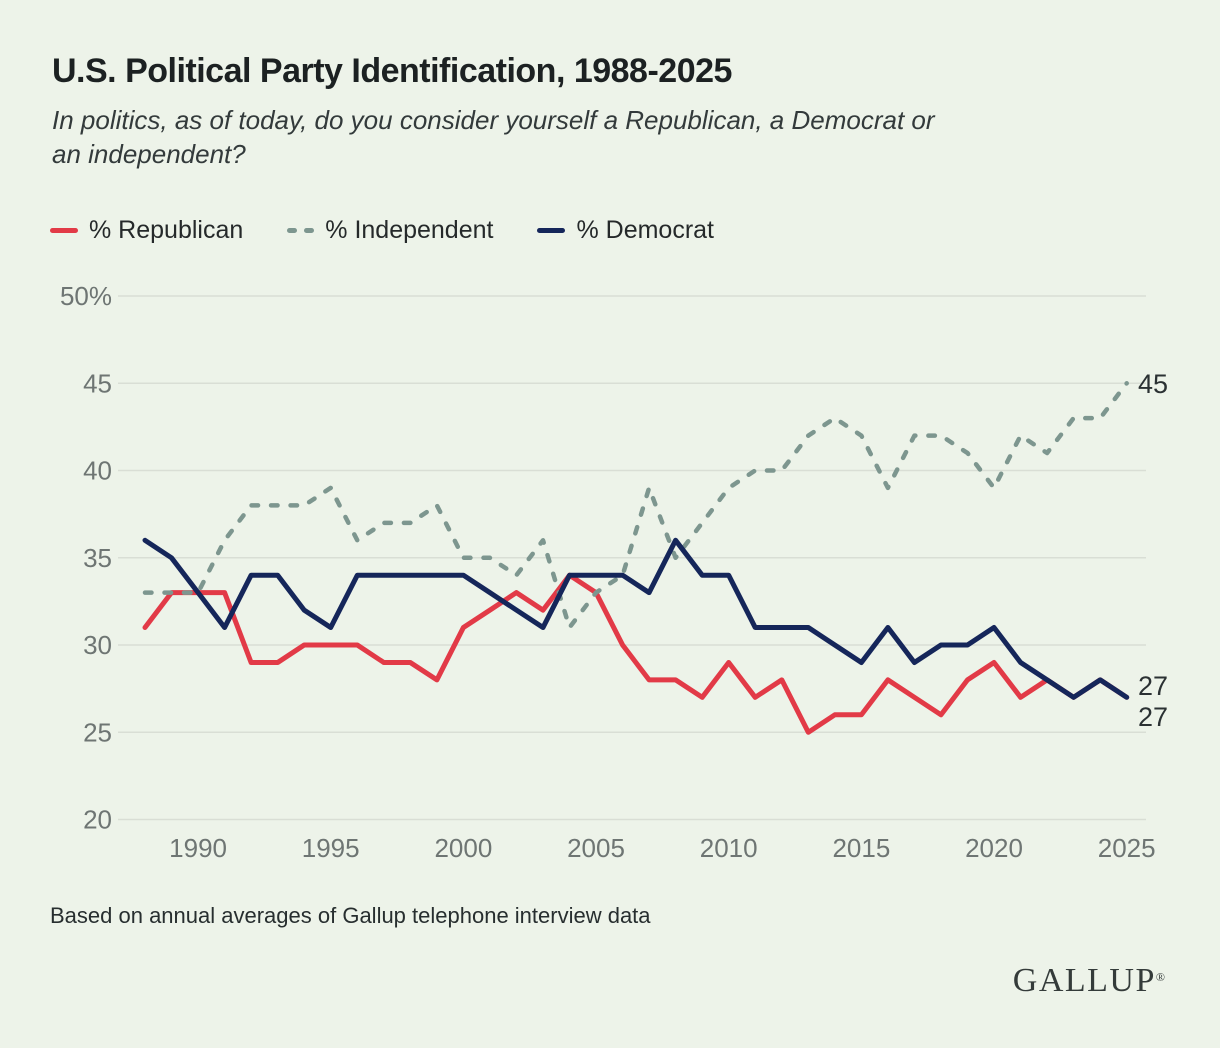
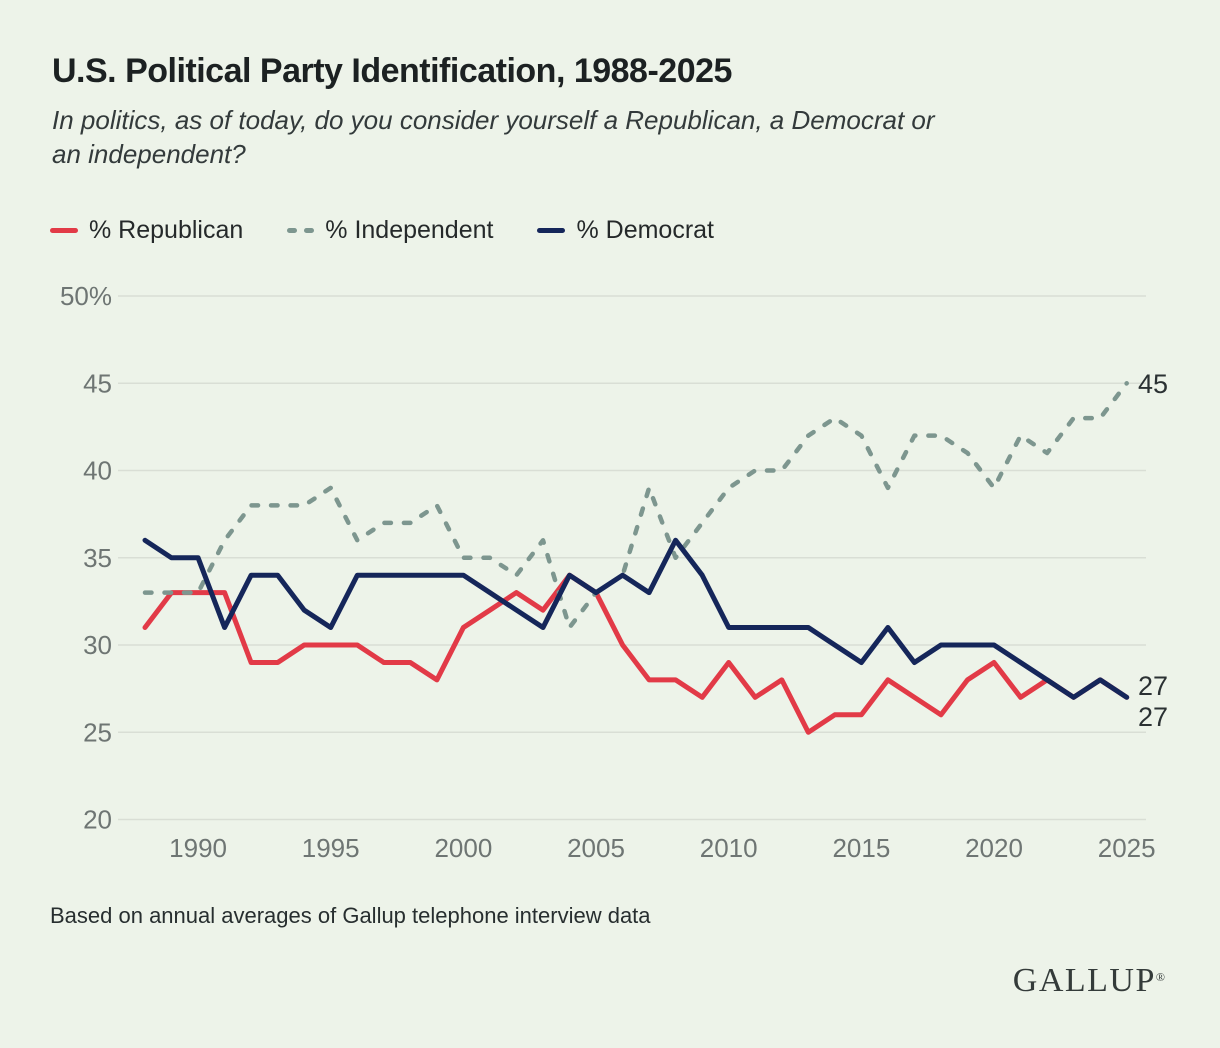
% Democrat/1990: 33% -> 35%
% Democrat/2005: 34% -> 33%
% Democrat/2010: 34% -> 31%
% Democrat/2020: 31% -> 30%
